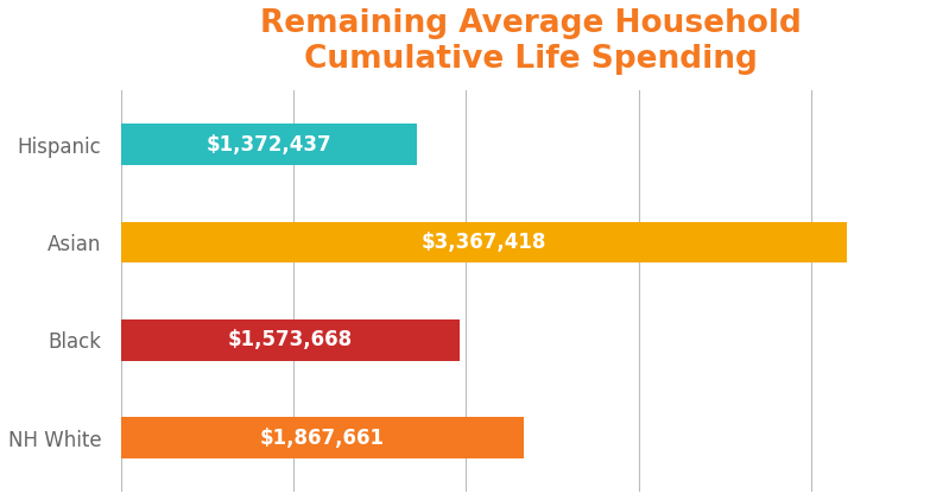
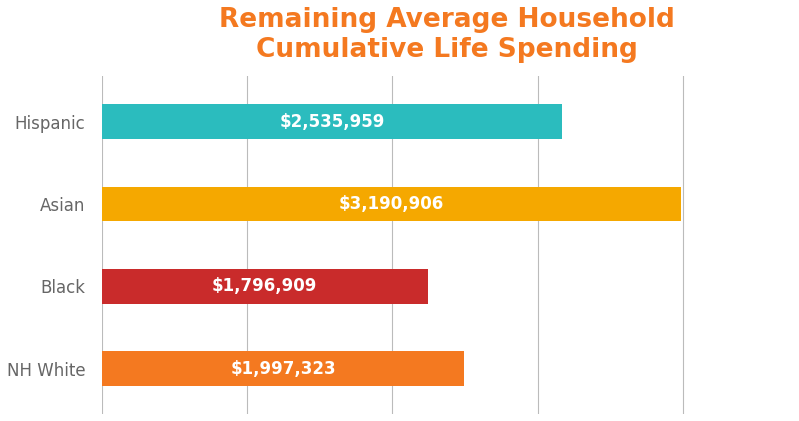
Hispanic: $1,372,437 -> $2,535,959
Asian: $3,367,418 -> $3,190,906
Black: $1,573,668 -> $1,796,909
NH White: $1,867,661 -> $1,997,323
